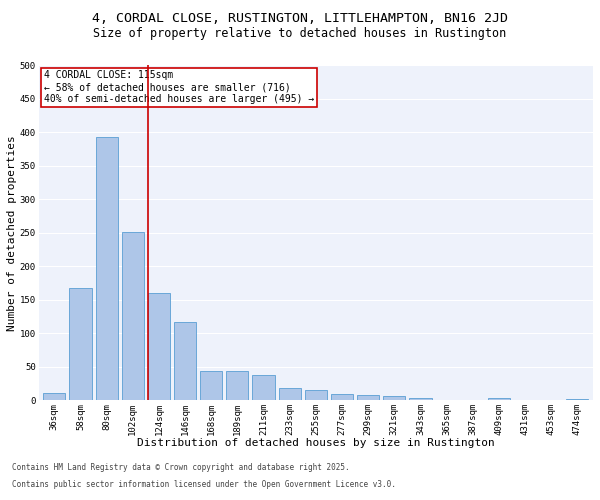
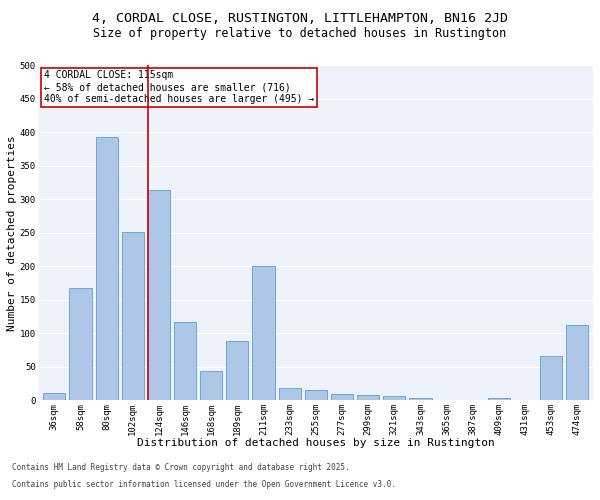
124sqm: 160 -> 314
189sqm: 43 -> 88
211sqm: 37 -> 200
453sqm: 1 -> 66
474sqm: 2 -> 112
